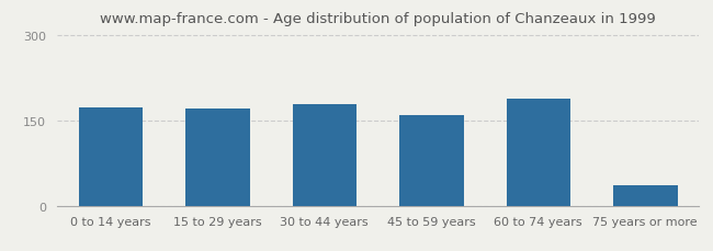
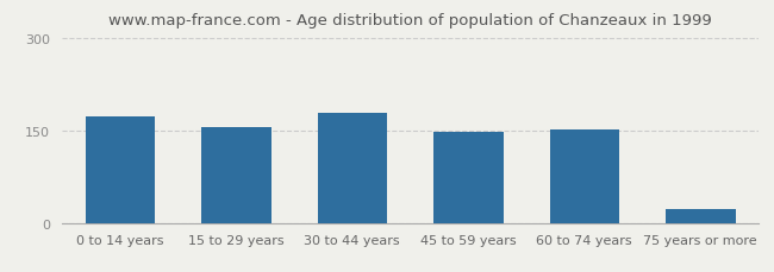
15 to 29 years: 170 -> 155
45 to 59 years: 160 -> 147
60 to 74 years: 188 -> 152
75 years or more: 36 -> 22
